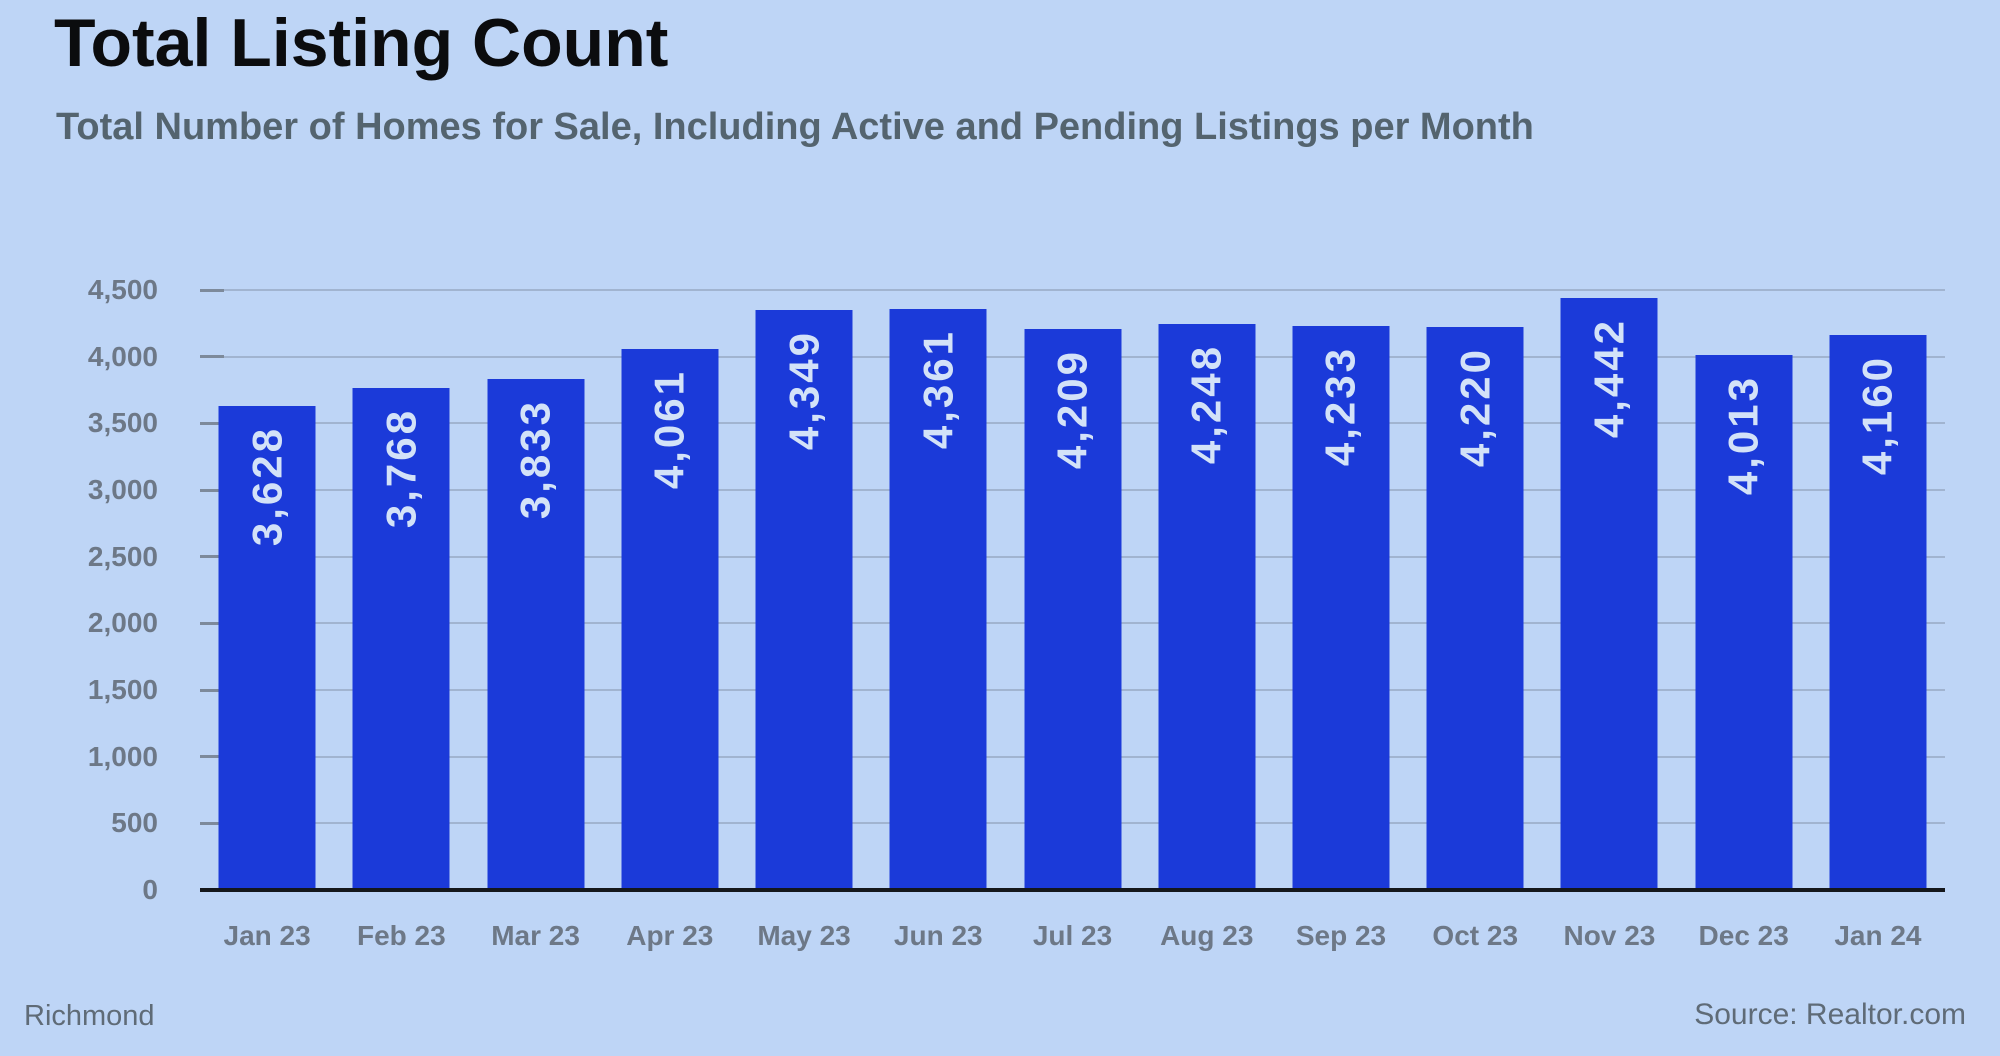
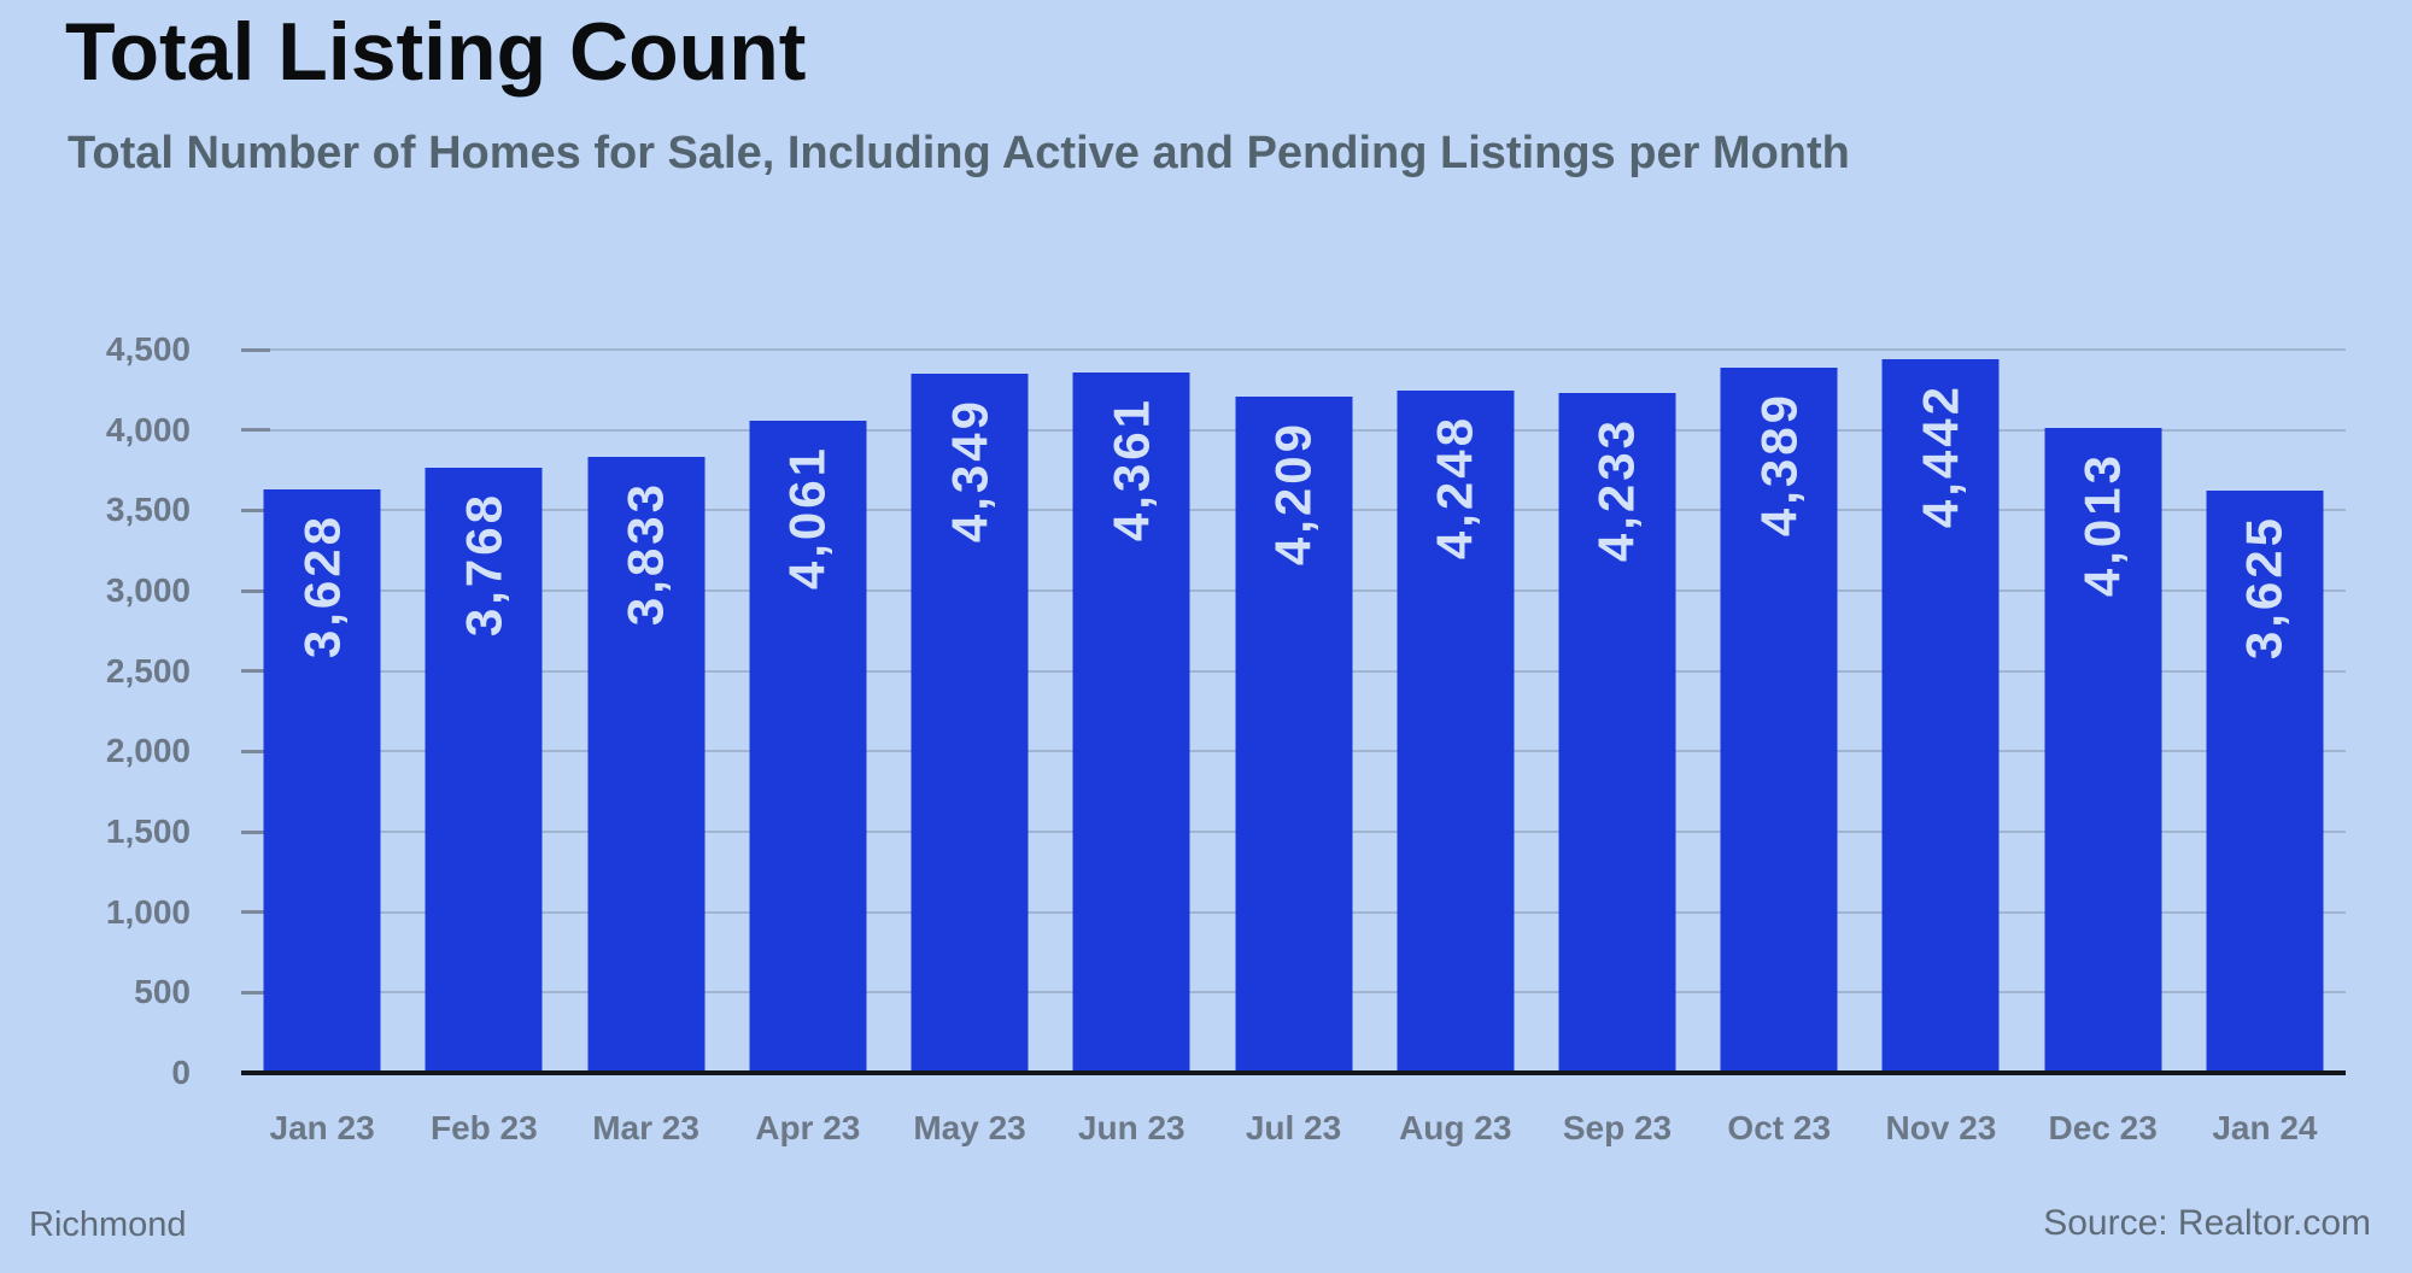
Oct 23: 4,220 -> 4,389
Jan 24: 4,160 -> 3,625
